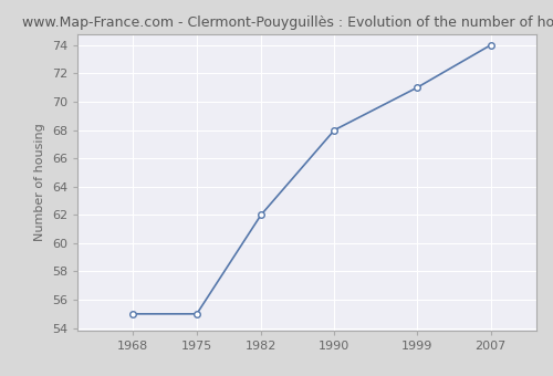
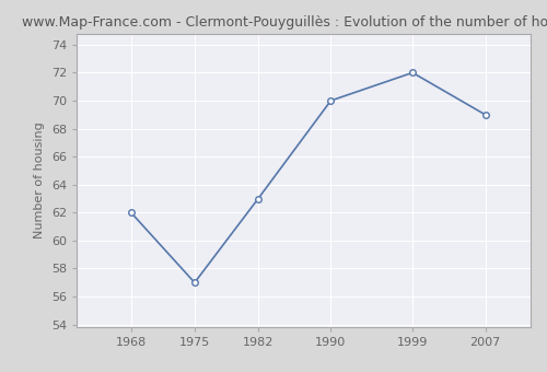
1968: 55 -> 62
1975: 55 -> 57
1982: 62 -> 63
1990: 68 -> 70
1999: 71 -> 72
2007: 74 -> 69
